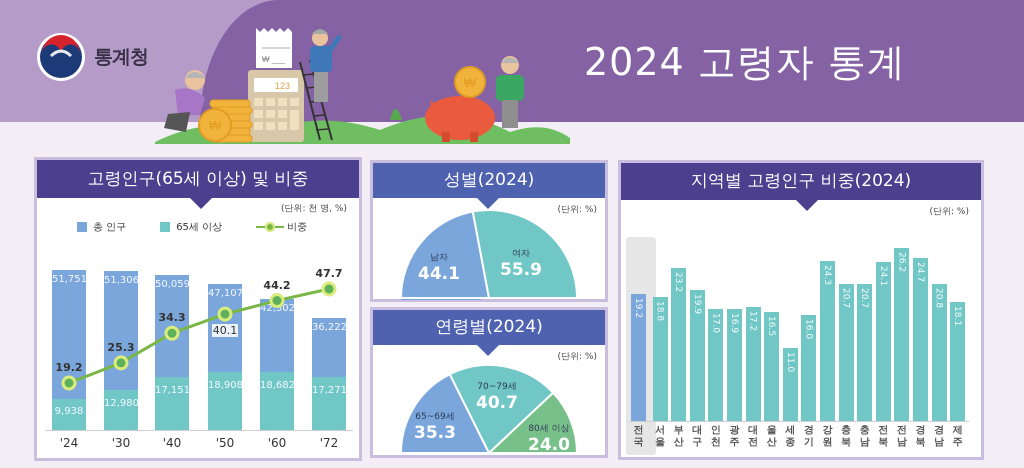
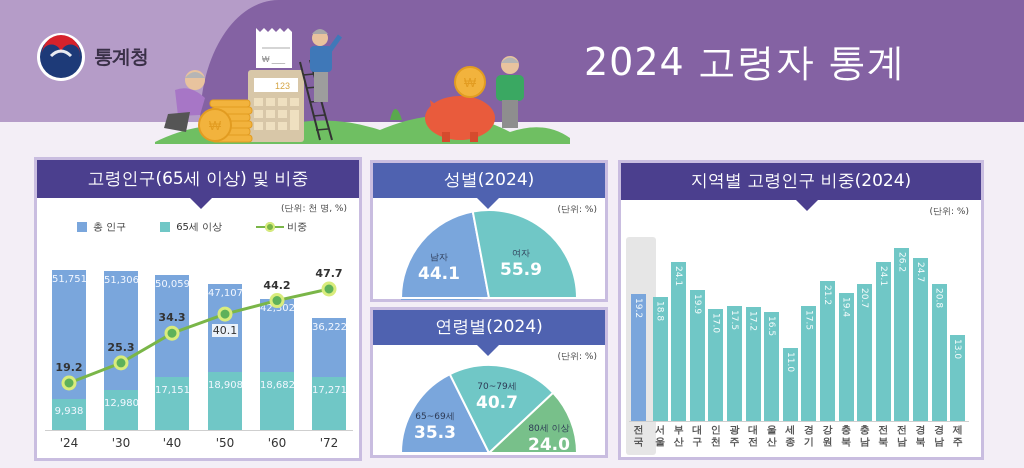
지역별 고령인구 비중(2024)/부산: 23.2 -> 24.1
지역별 고령인구 비중(2024)/광주: 16.9 -> 17.5
지역별 고령인구 비중(2024)/경기: 16.0 -> 17.5
지역별 고령인구 비중(2024)/강원: 24.3 -> 21.2
지역별 고령인구 비중(2024)/충북: 20.7 -> 19.4
지역별 고령인구 비중(2024)/제주: 18.1 -> 13.0
